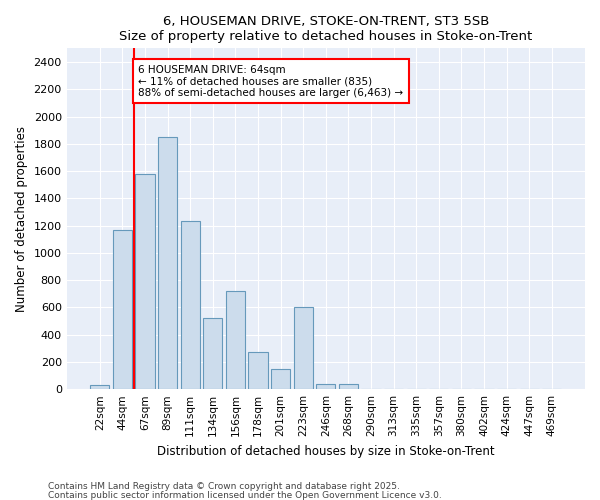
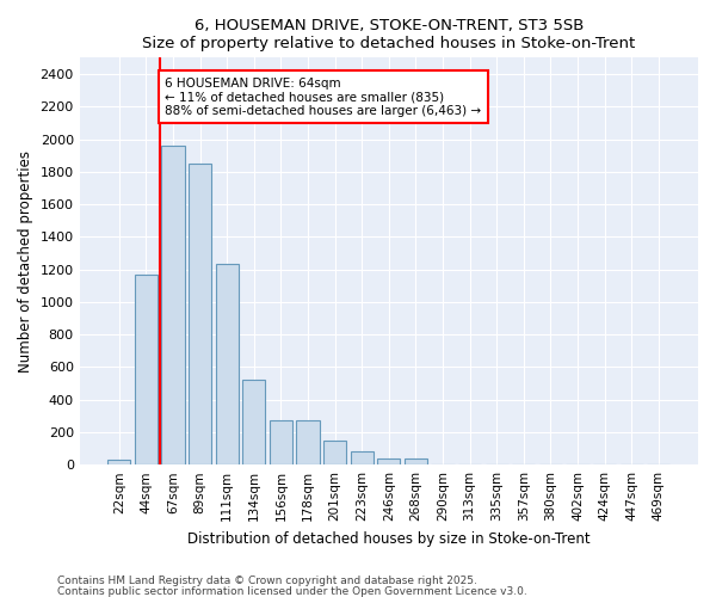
67sqm: 1580 -> 1960
156sqm: 720 -> 280
223sqm: 600 -> 80
